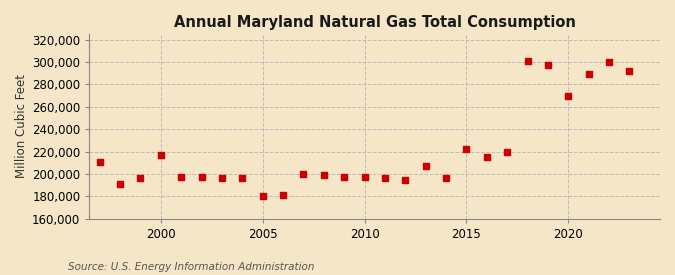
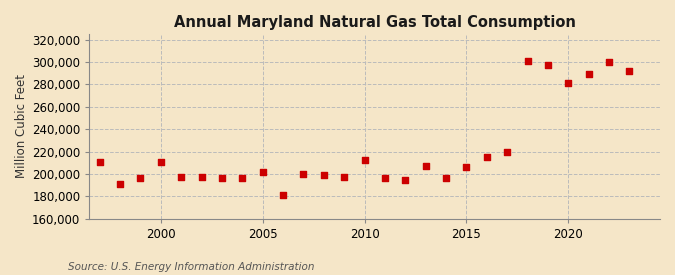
2000: 217,000 -> 211,000
2005: 180,000 -> 202,000
2010: 197,000 -> 212,000
2015: 222,000 -> 206,000
2020: 270,000 -> 281,000
